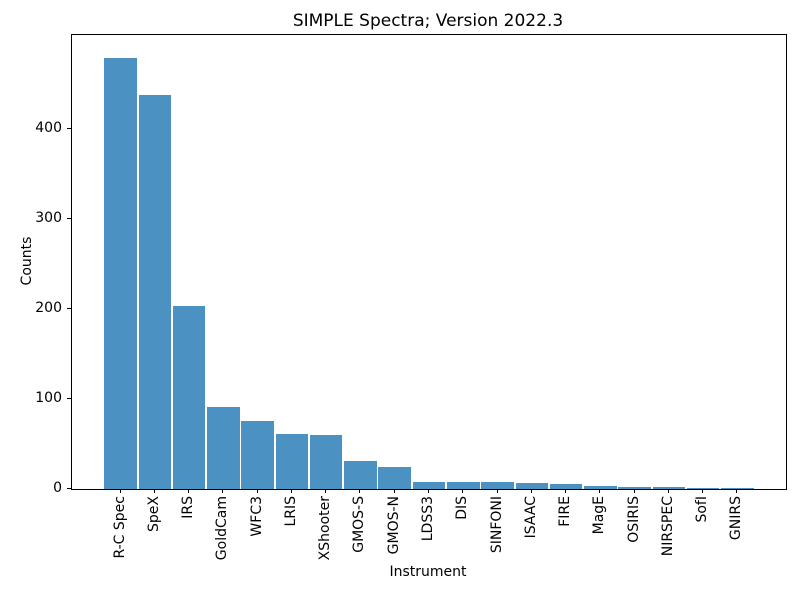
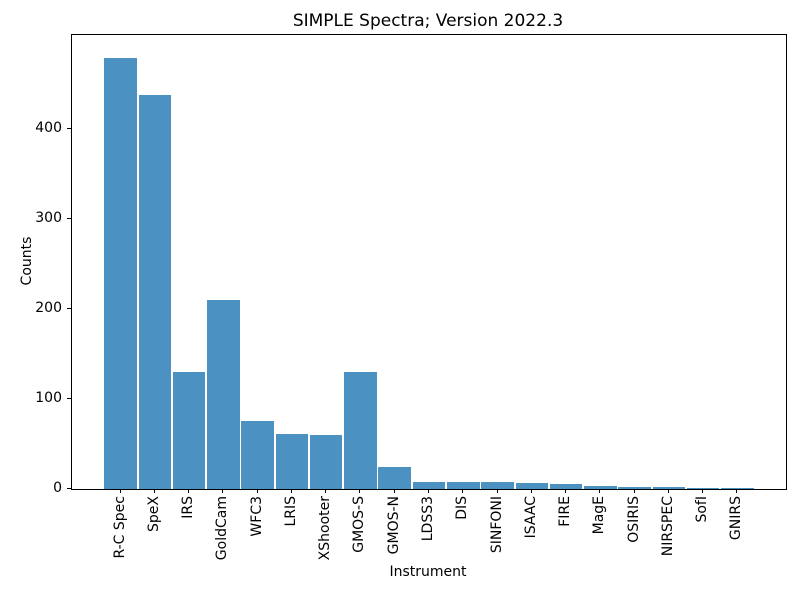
IRS: 200 -> 130
GoldCam: 90 -> 210
GMOS-S: 30 -> 130
